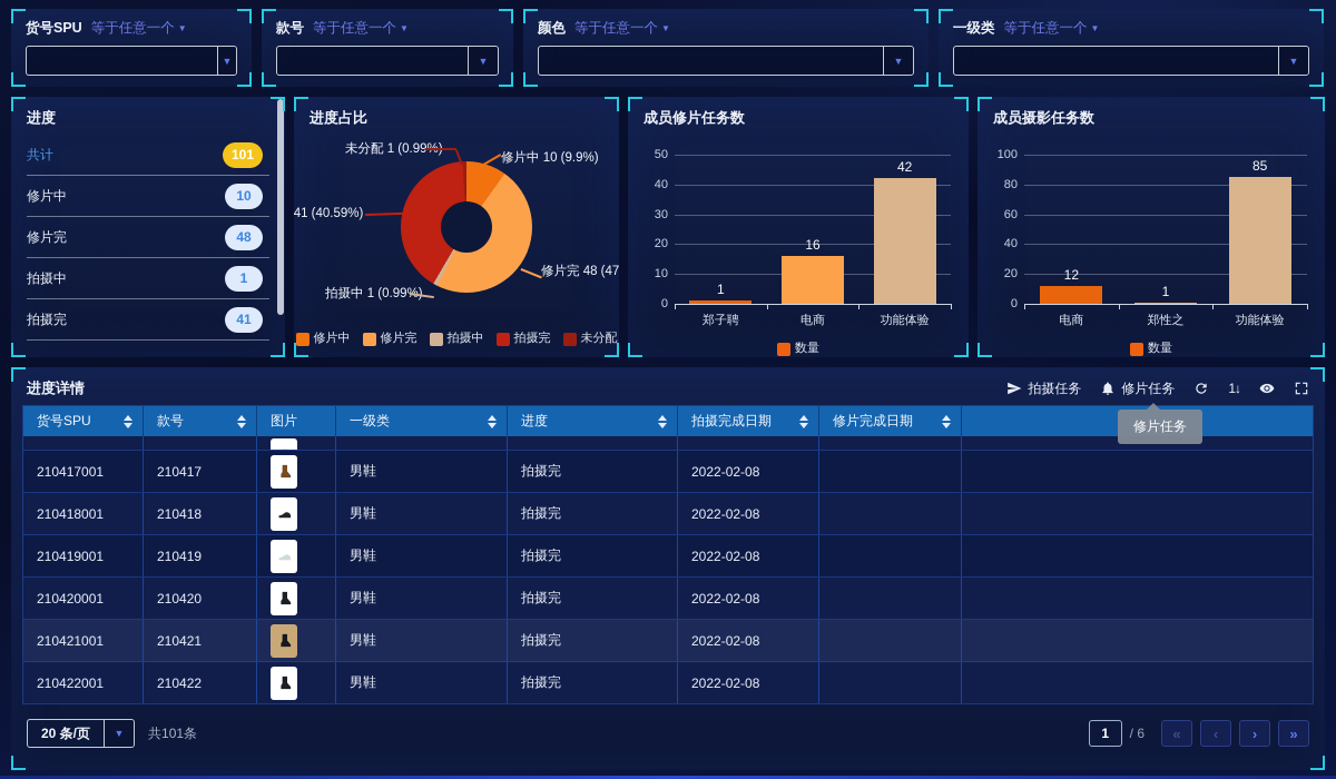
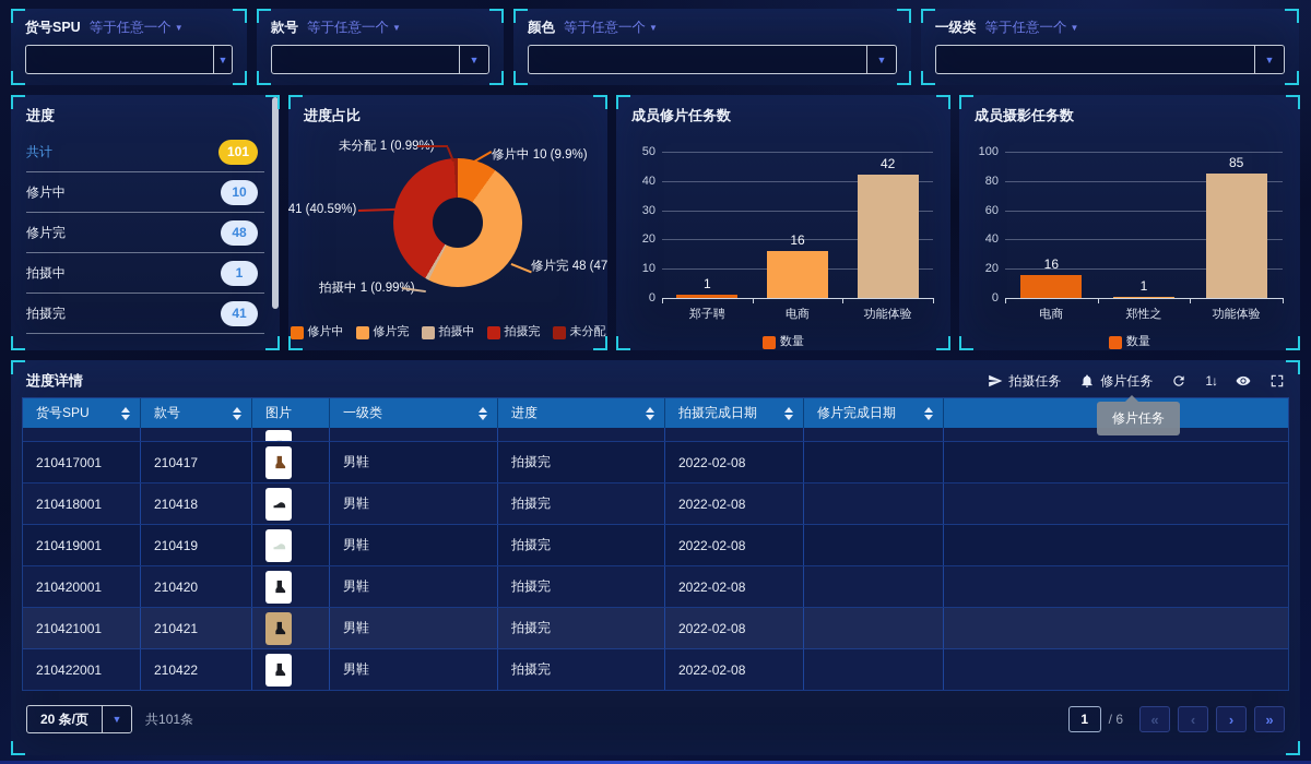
成员摄影任务数/电商: 12 -> 16
